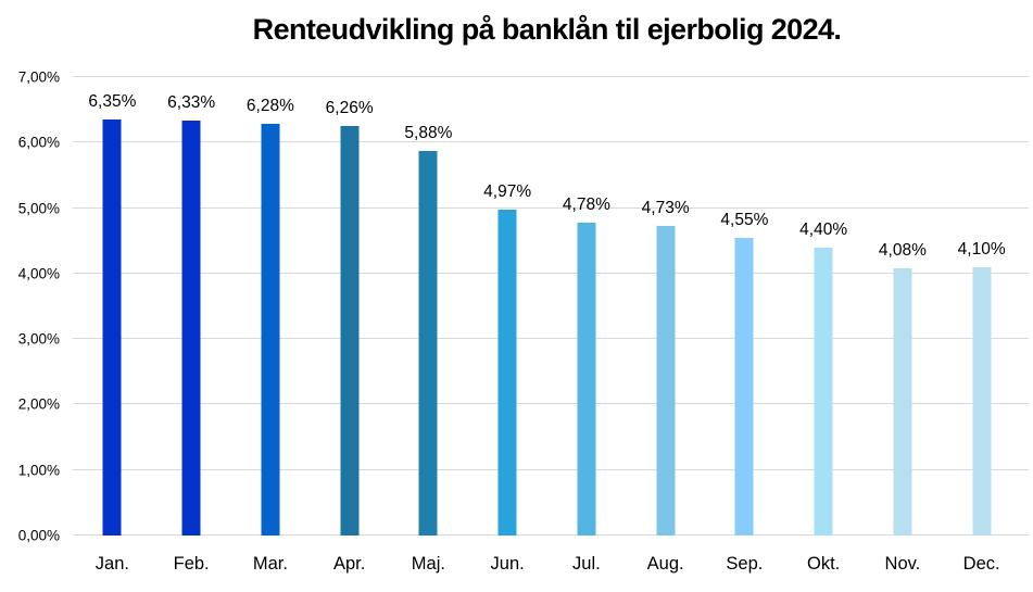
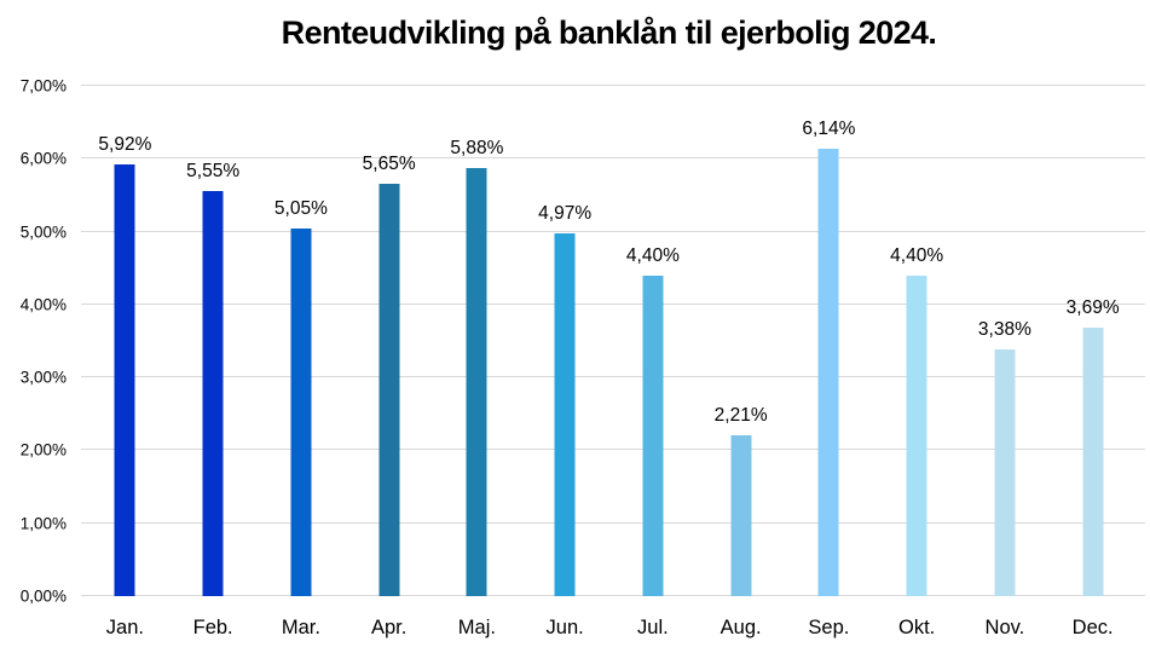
Jan.: 6,35% -> 5,92%
Feb.: 6,33% -> 5,55%
Mar.: 6,28% -> 5,05%
Apr.: 6,26% -> 5,65%
Jul.: 4,78% -> 4,40%
Aug.: 4,73% -> 2,21%
Sep.: 4,55% -> 6,14%
Nov.: 4,08% -> 3,38%
Dec.: 4,10% -> 3,69%
